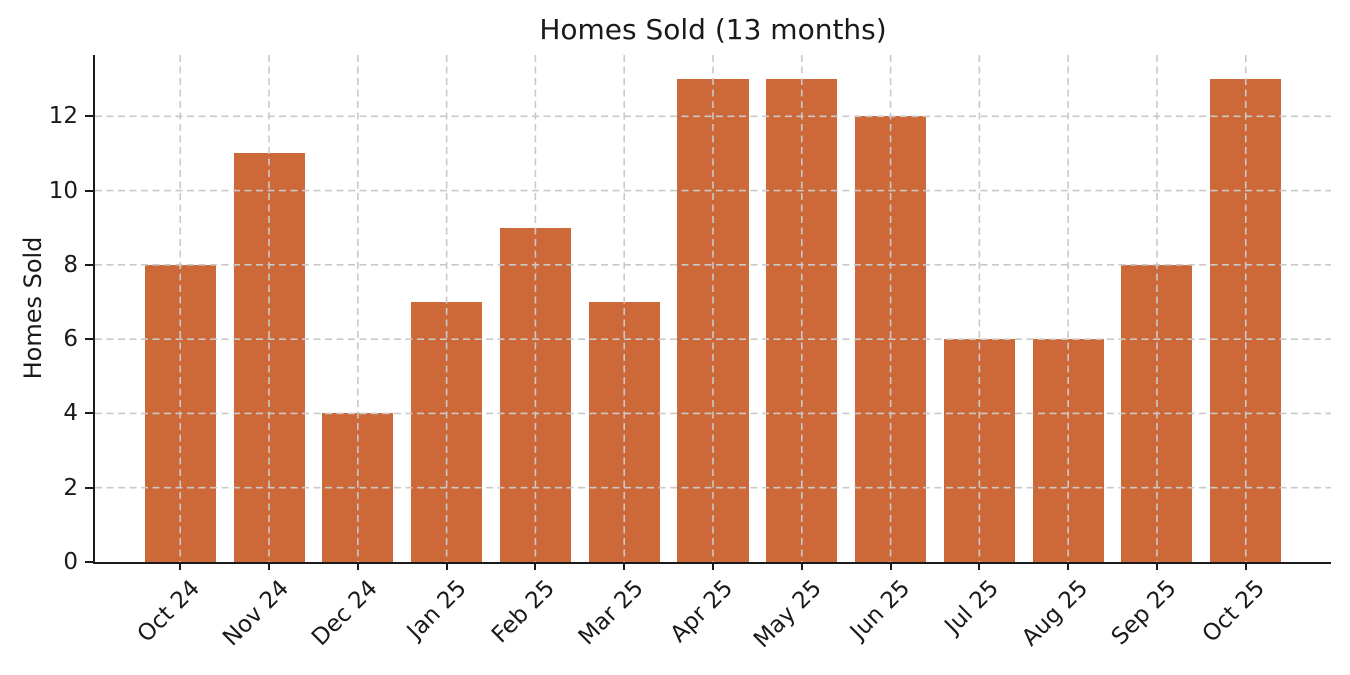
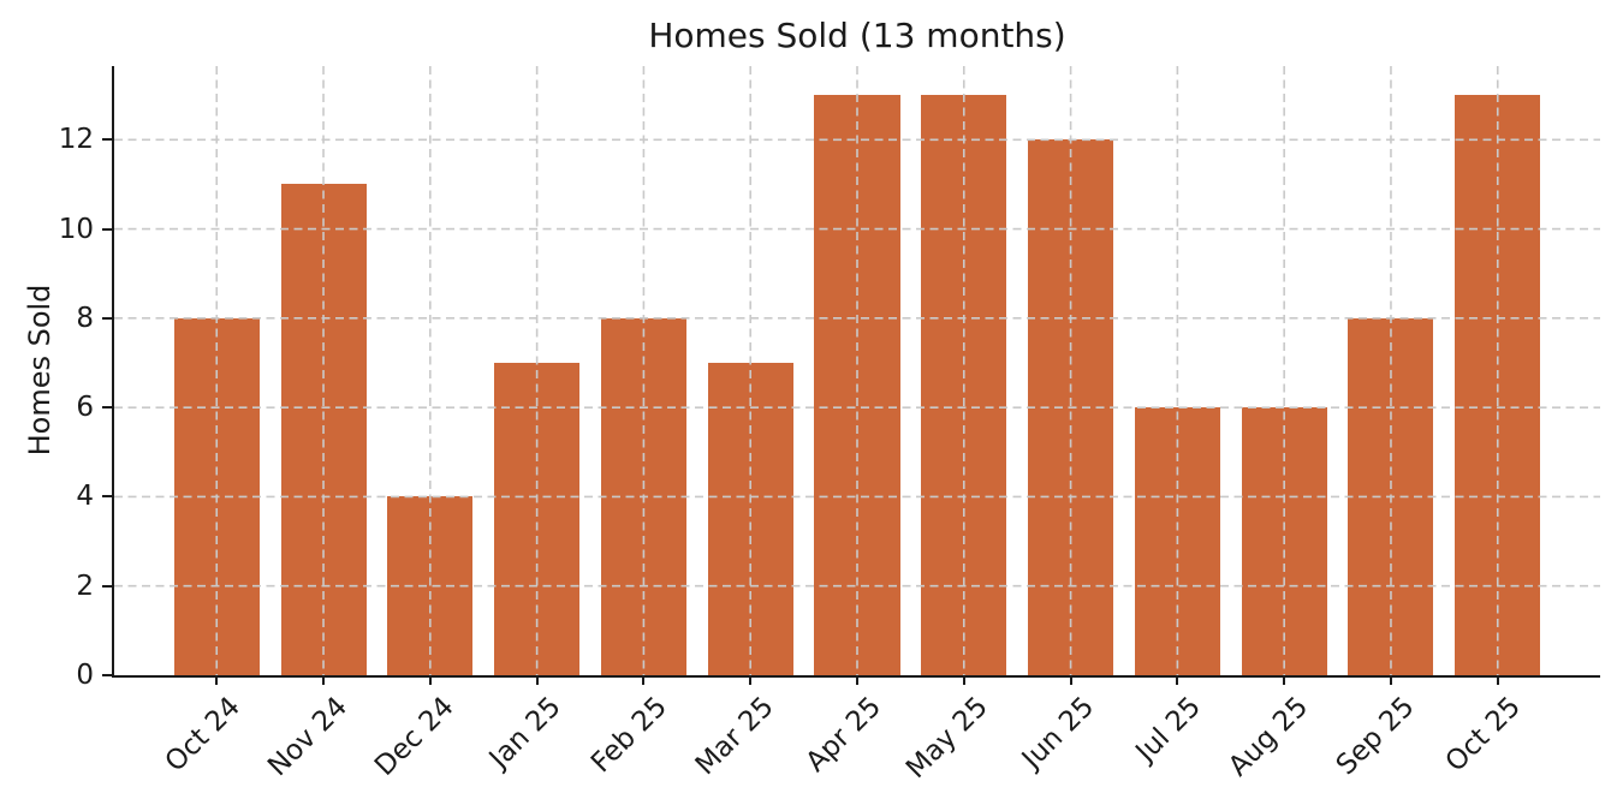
Feb 25: 9 -> 8
